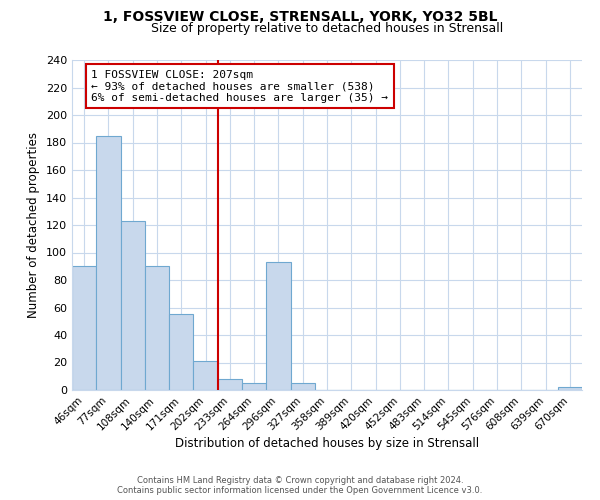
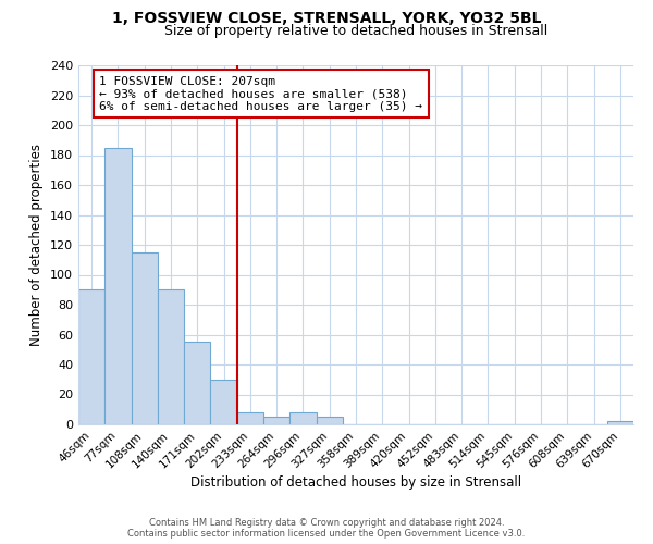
108sqm: 123 -> 115
202sqm: 21 -> 30
296sqm: 93 -> 8
